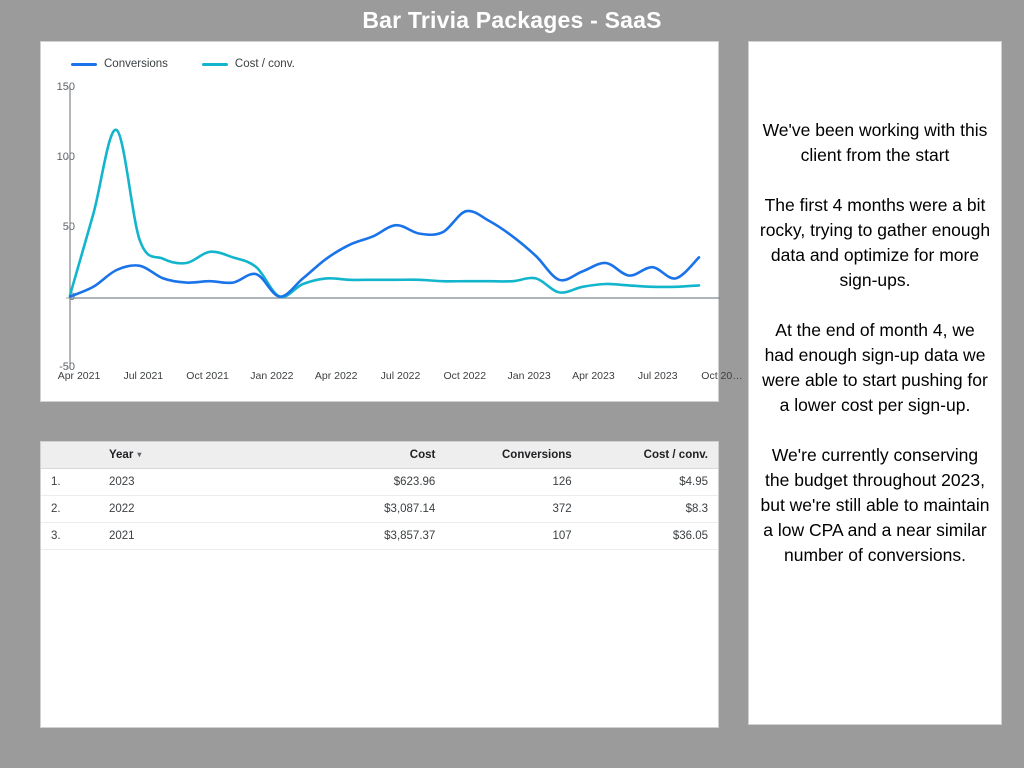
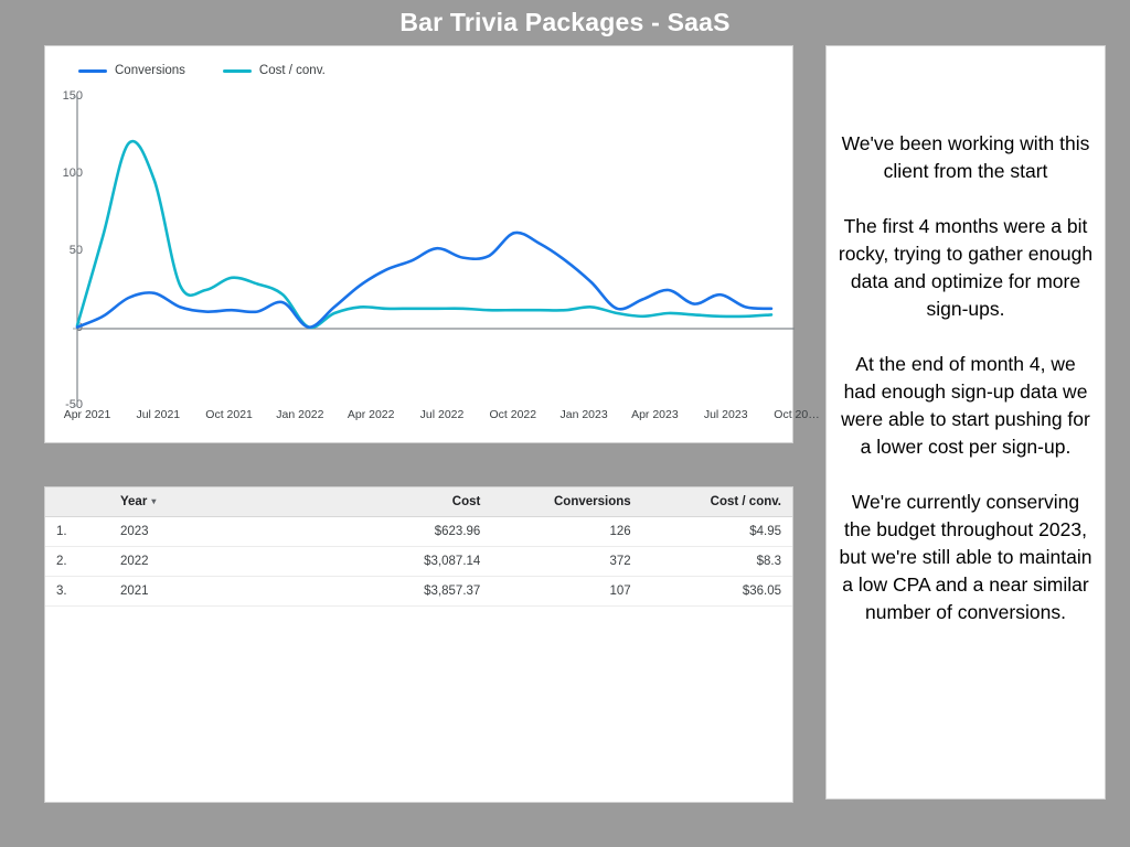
Cost / conv./Jul 2021: 41 -> 96
Cost / conv./Jan 2023: 4 -> 10
Conversions/Jul 2023: 29 -> 13
